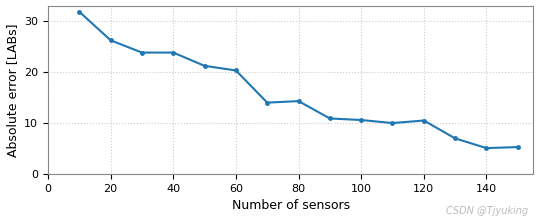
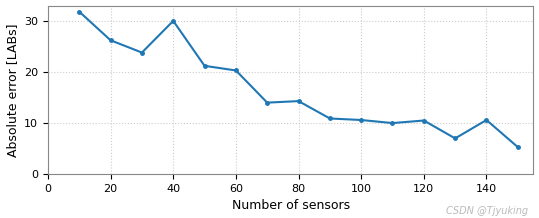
40: 23.8 -> 30.0
140: 5.1 -> 10.6
